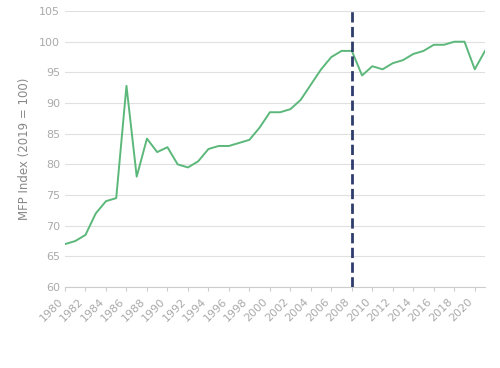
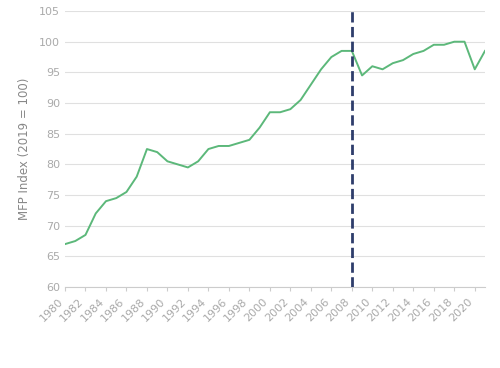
1986: 92.8 -> 75.5
1988: 84.2 -> 82.5
1990: 82.8 -> 80.5
